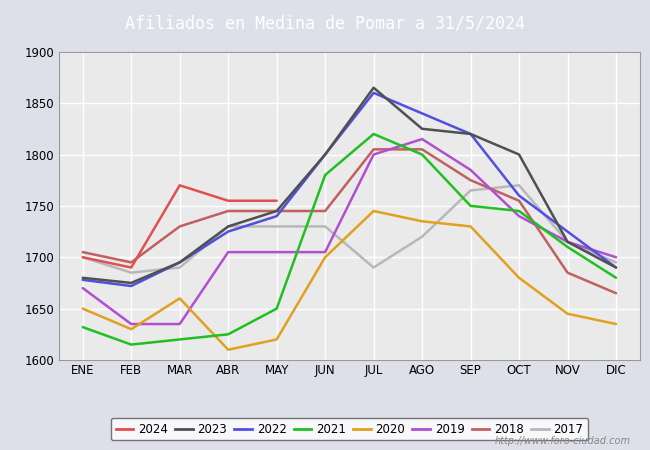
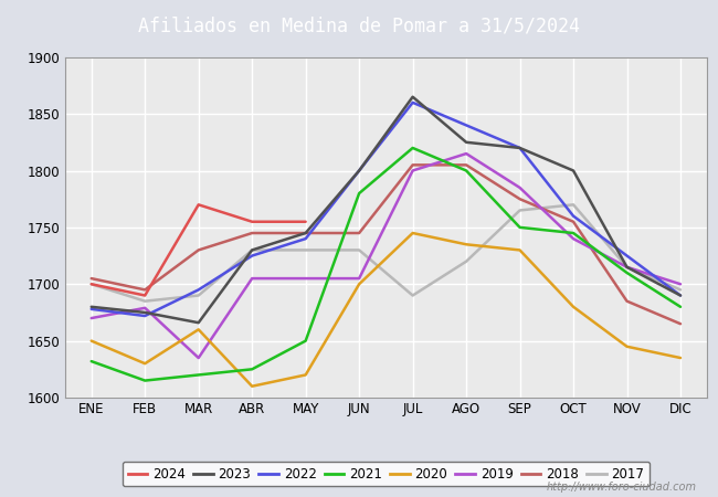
2019/FEB: 1635 -> 1679
2023/MAR: 1695 -> 1666
